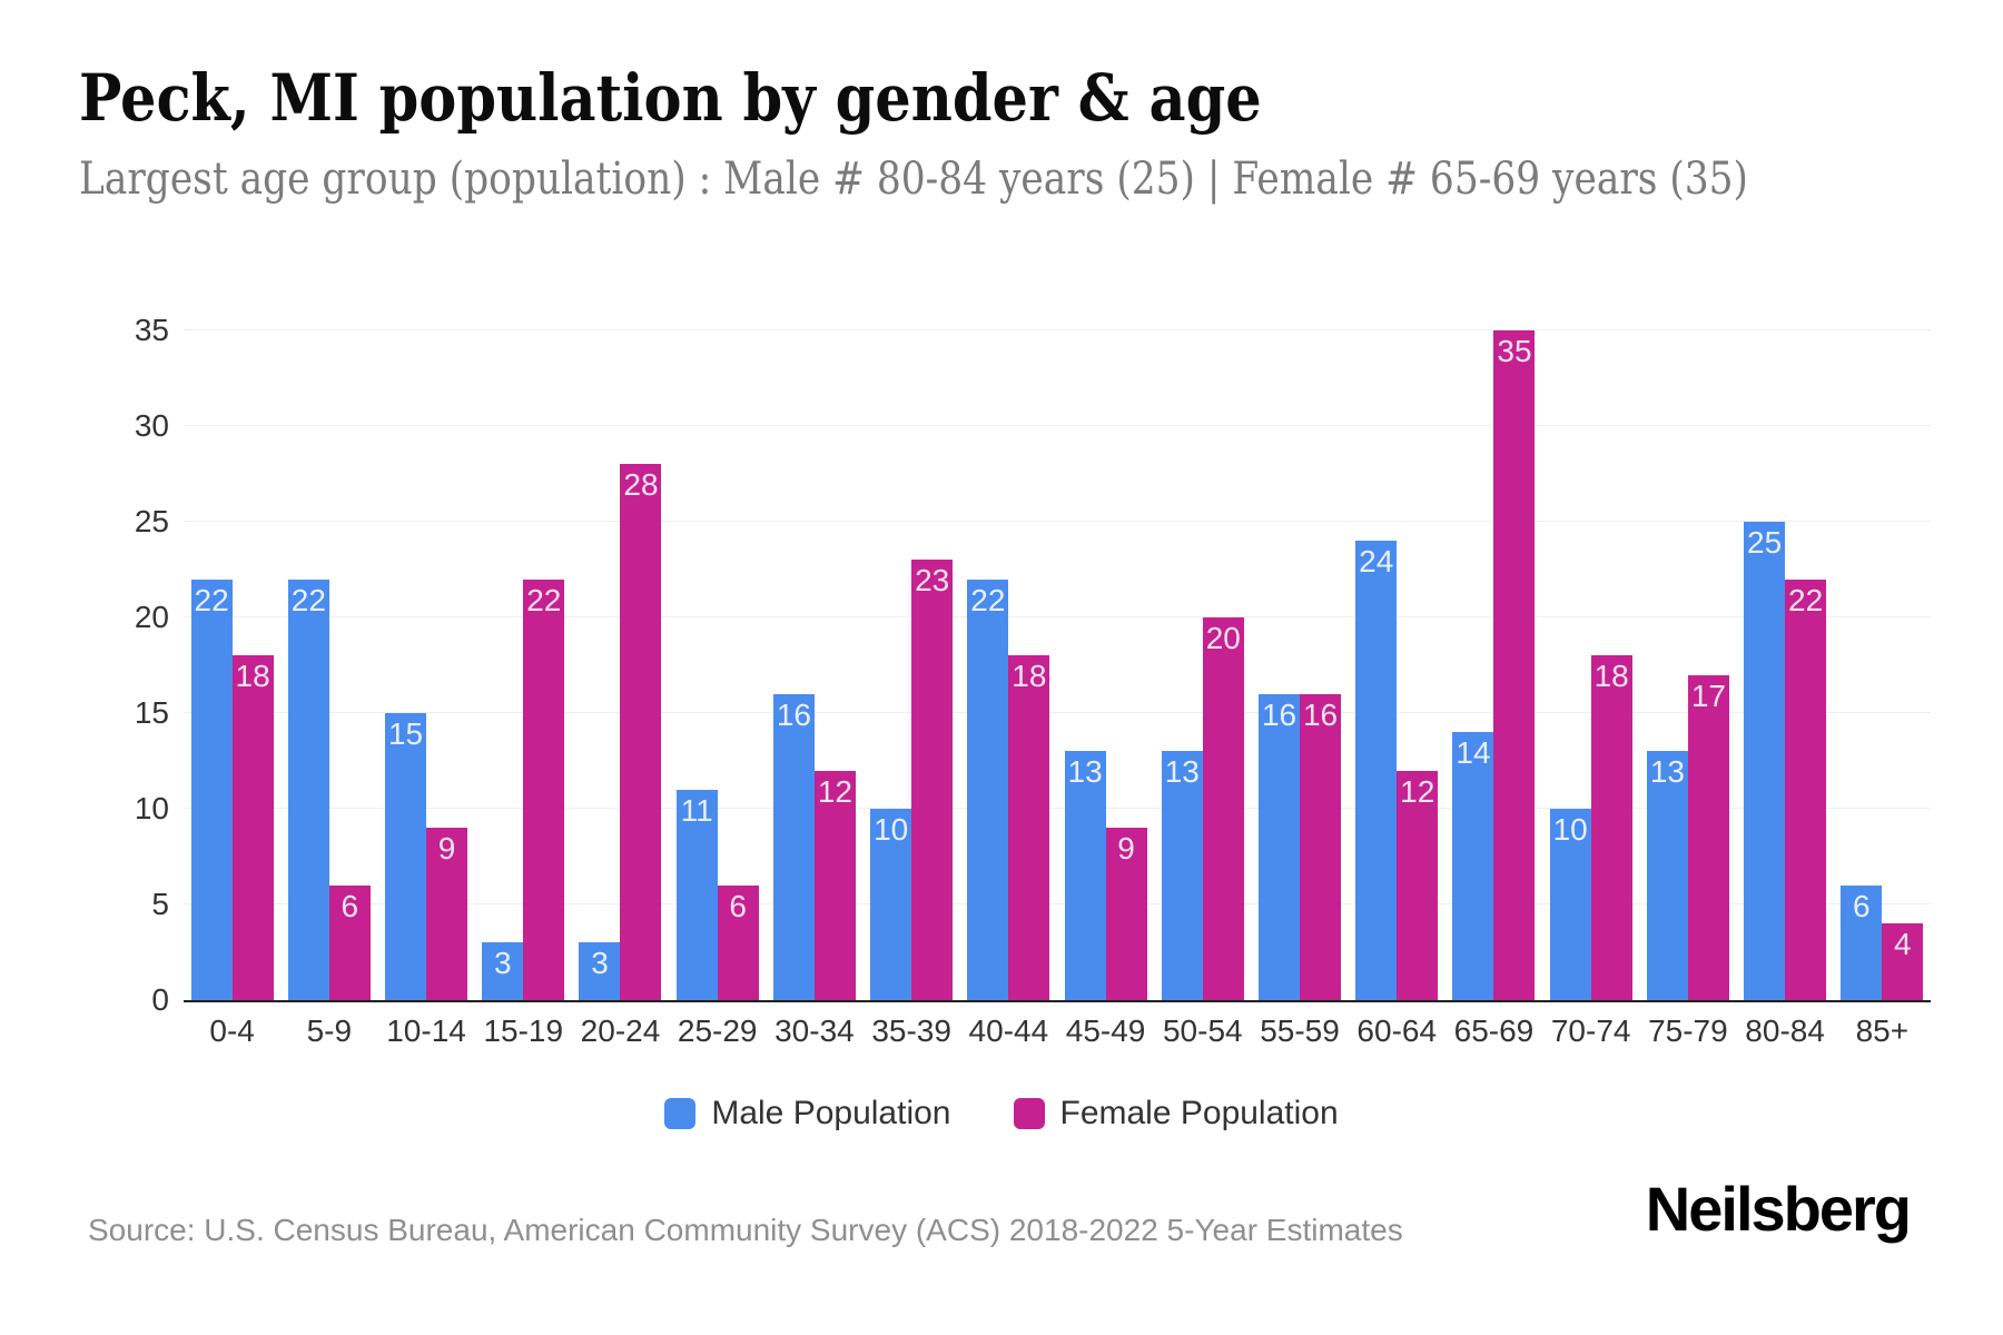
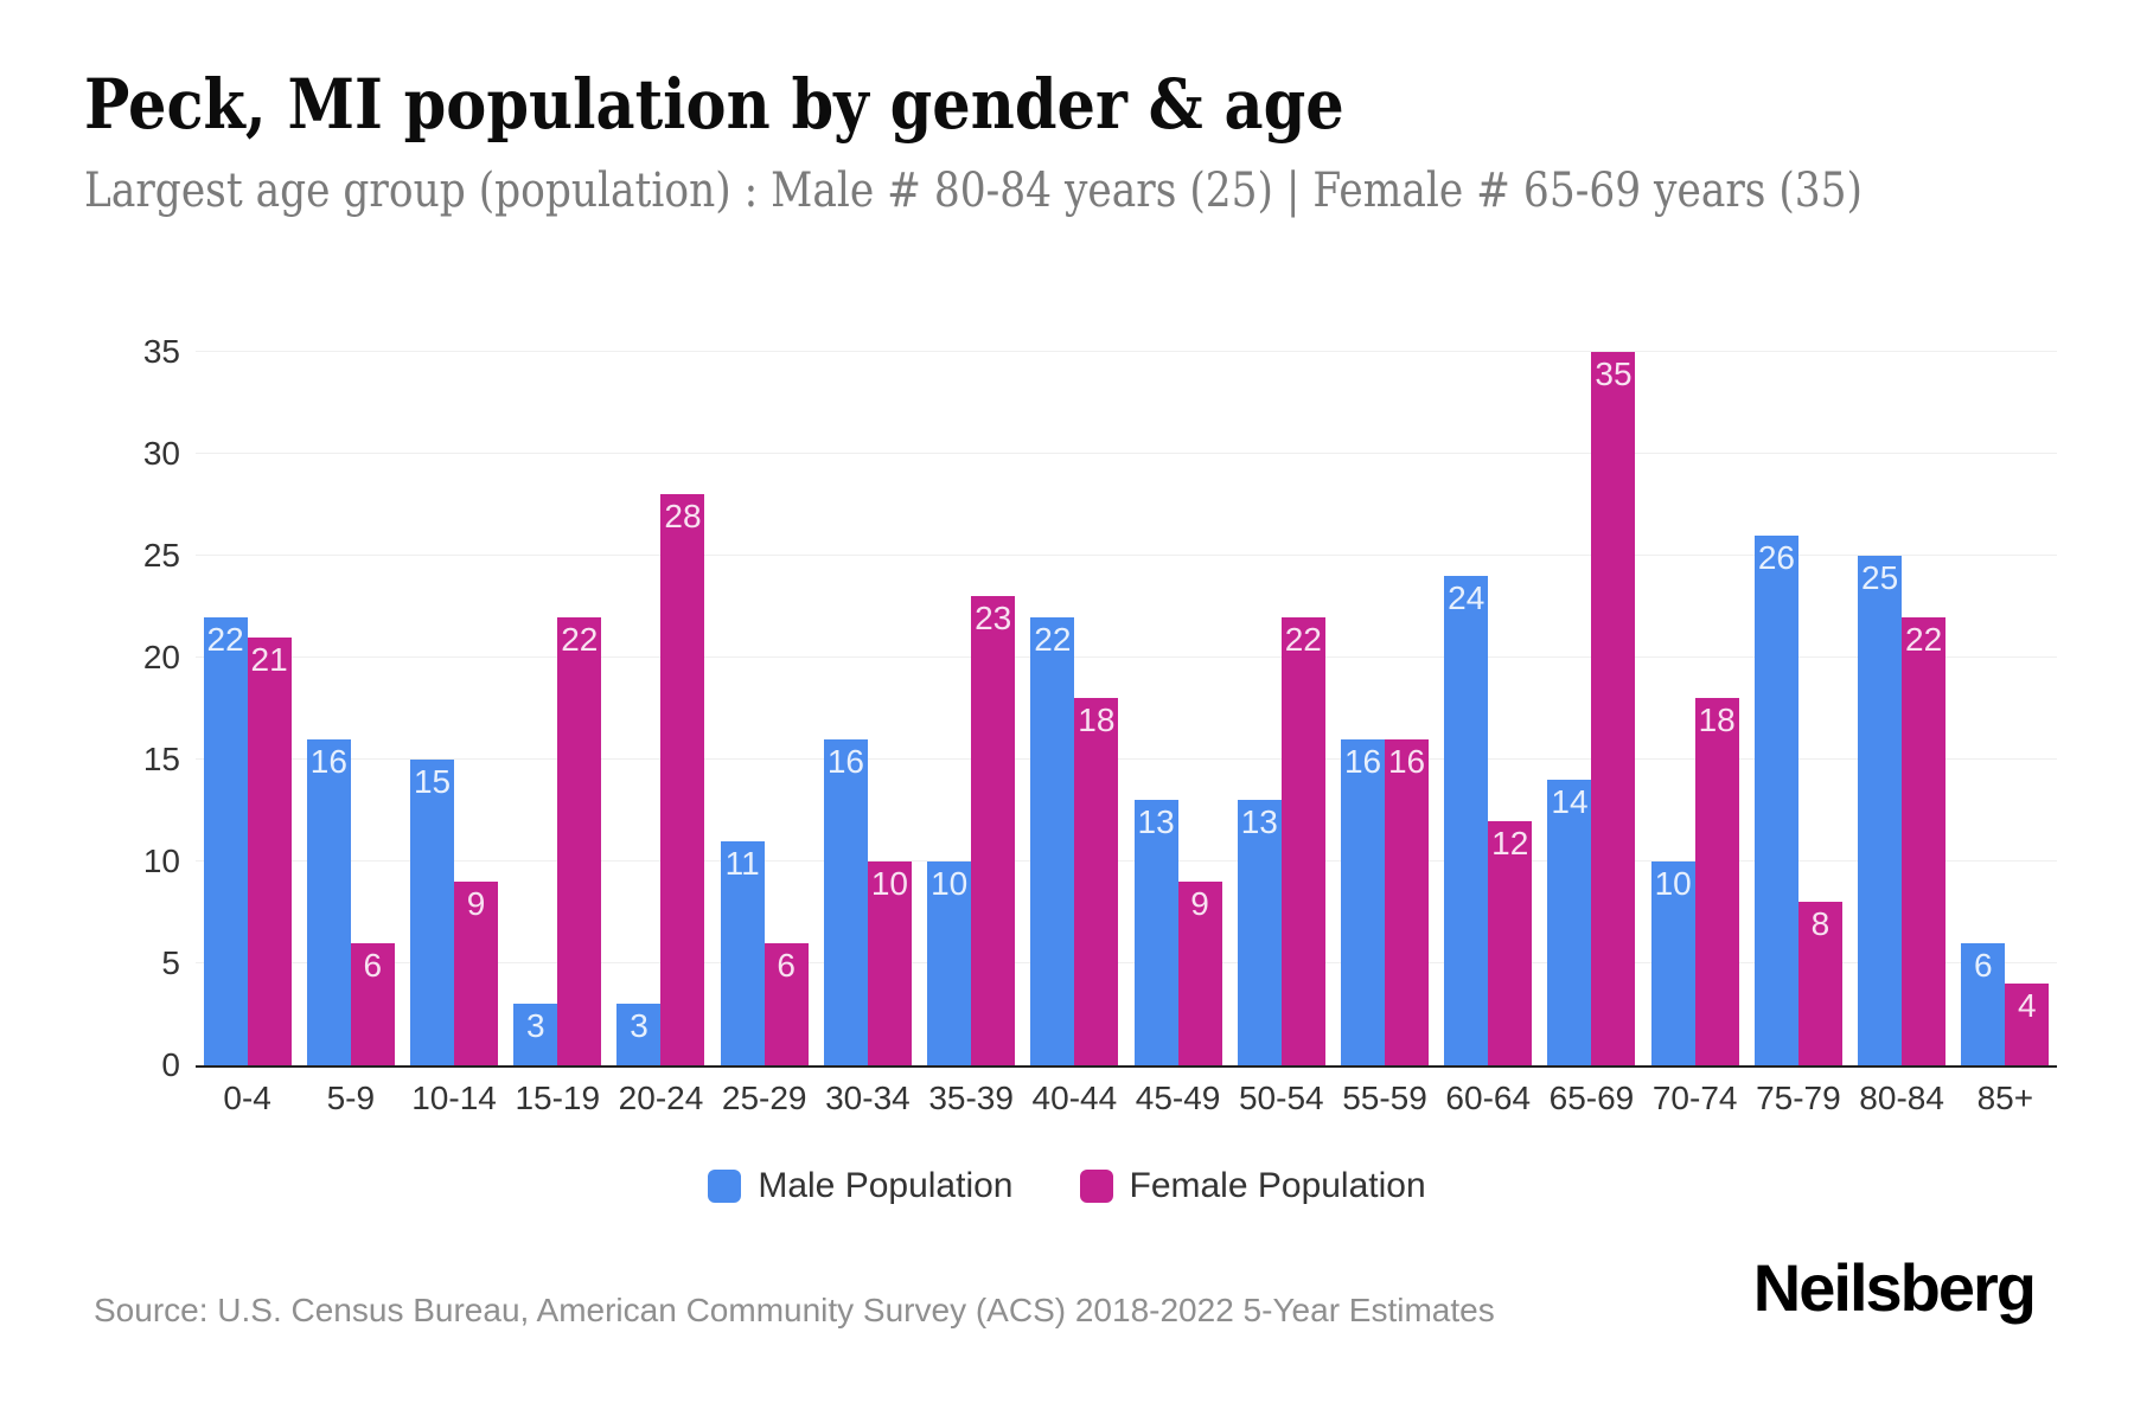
Female Population/0-4: 18 -> 21
Male Population/5-9: 22 -> 16
Female Population/30-34: 12 -> 10
Female Population/50-54: 20 -> 22
Male Population/75-79: 13 -> 26
Female Population/75-79: 17 -> 8
